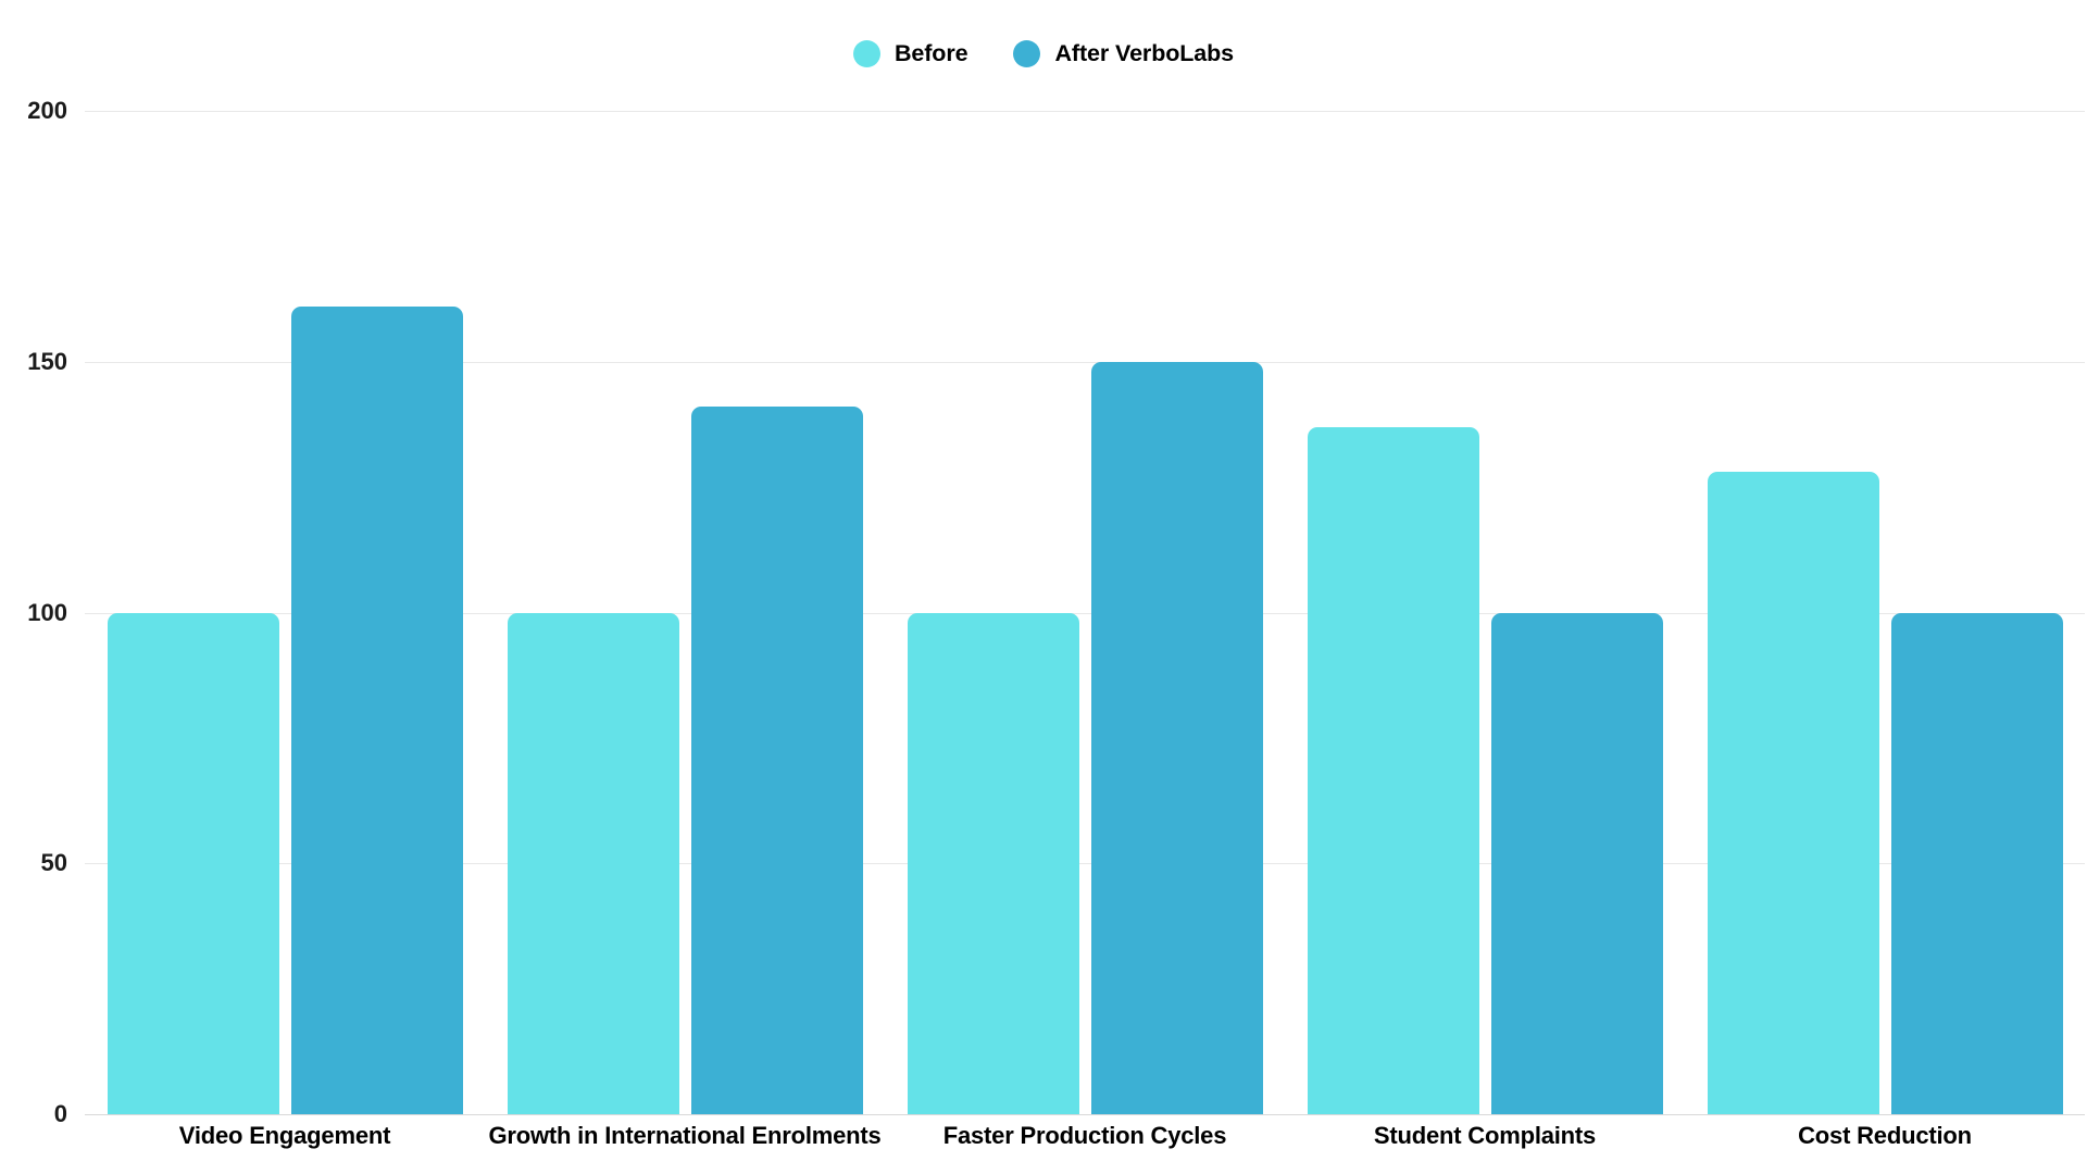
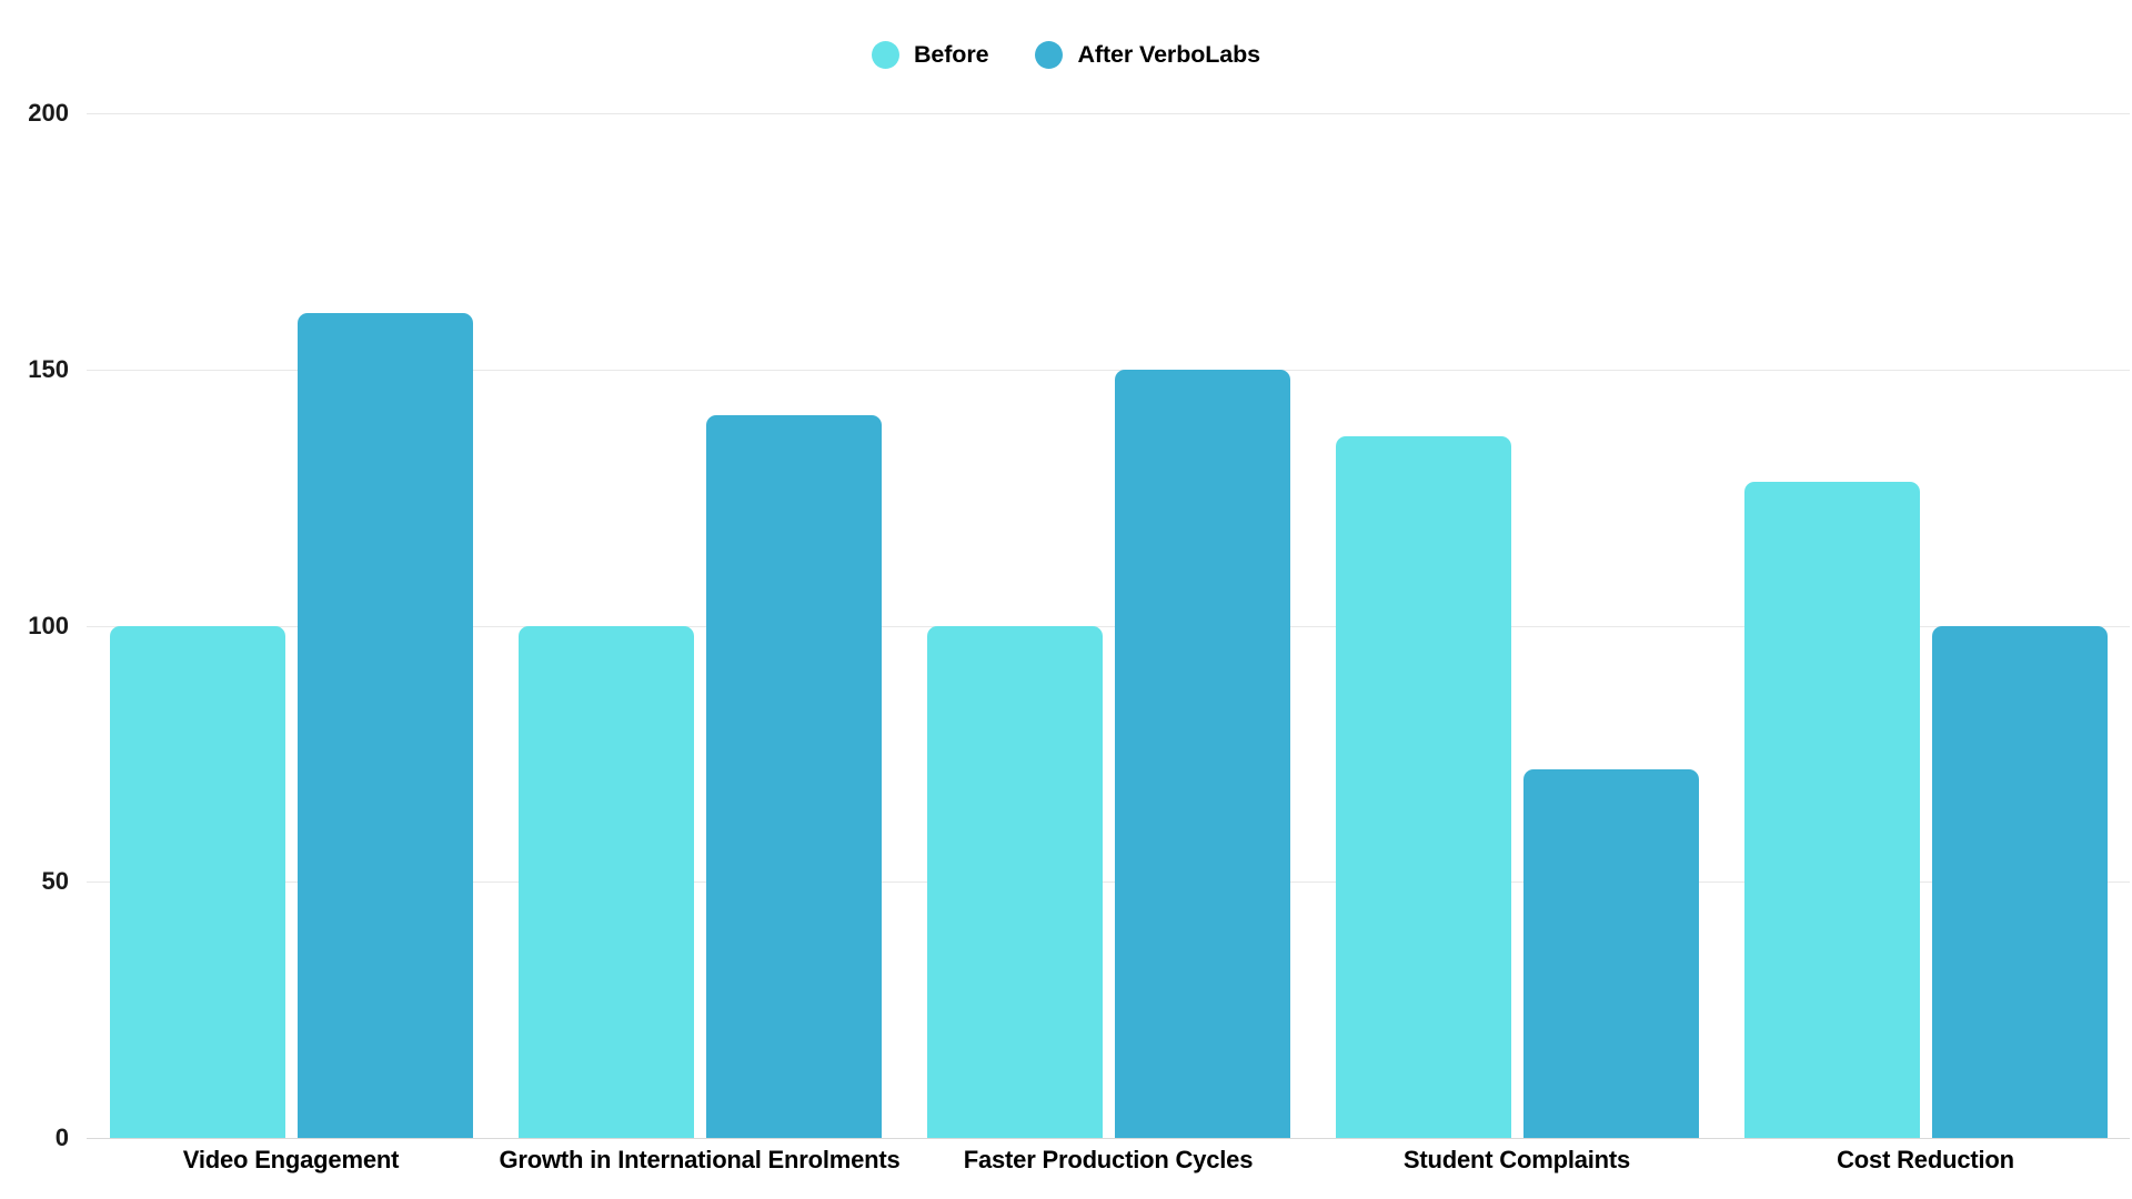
After VerboLabs/Student Complaints: 100 -> 72
